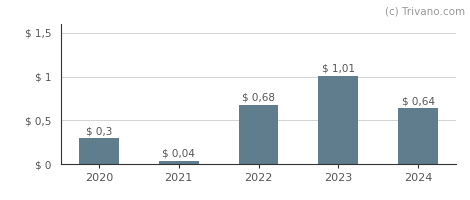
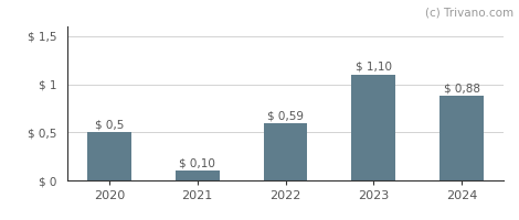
2020: 0,3 -> 0,5
2021: 0,04 -> 0,10
2022: 0,68 -> 0,59
2023: 1,01 -> 1,10
2024: 0,64 -> 0,88
